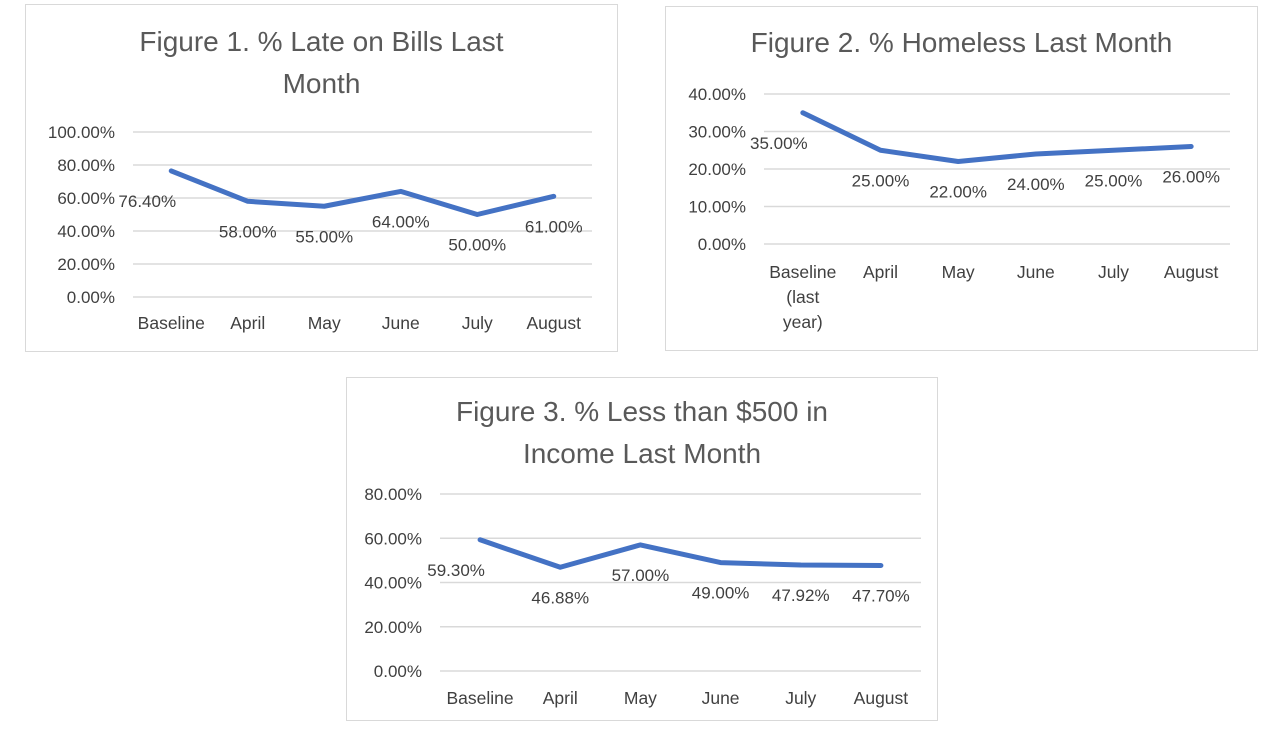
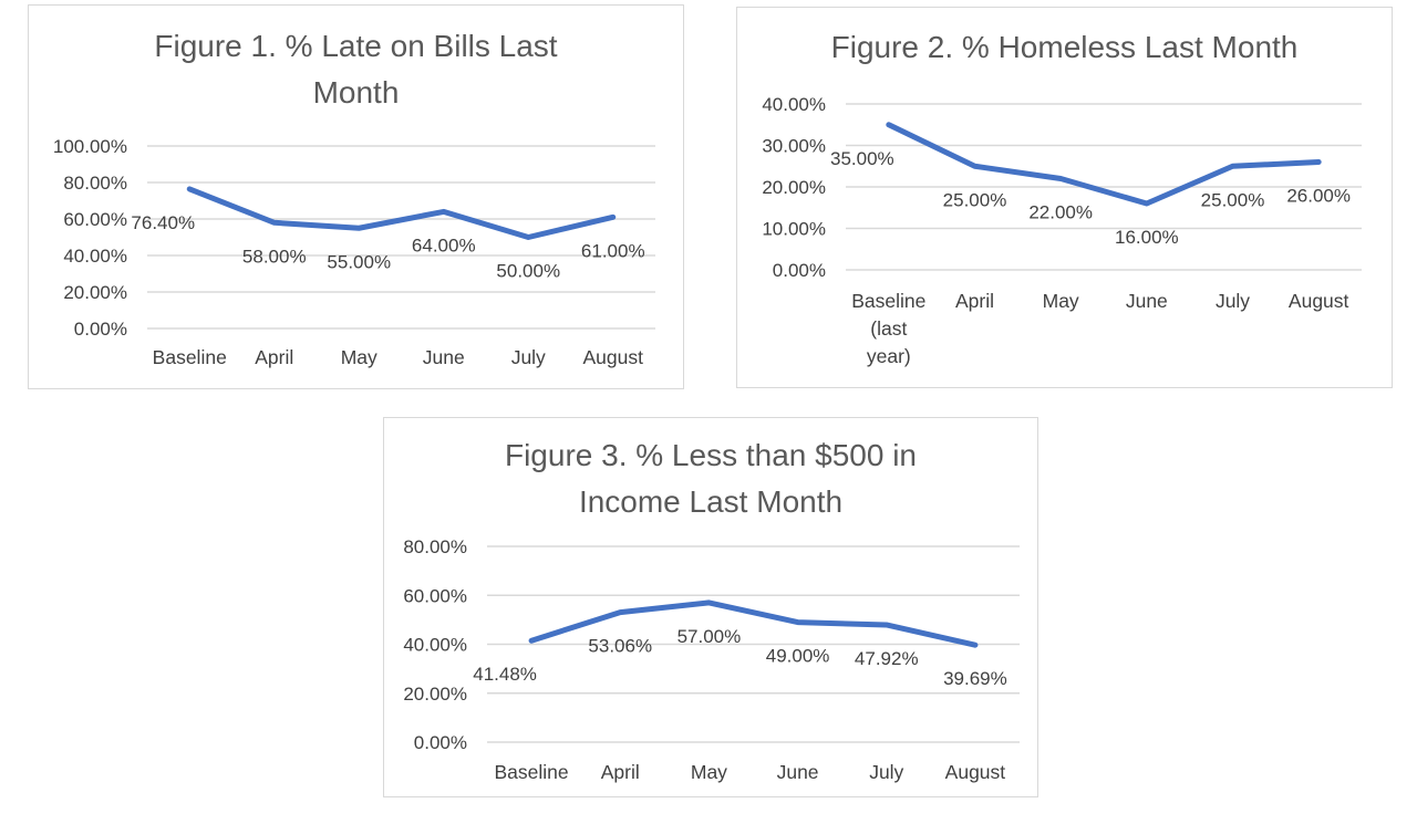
Figure 2. % Homeless Last Month/June: 24.00% -> 16.00%
Figure 3. % Less than $500 in Income Last Month/Baseline: 59.30% -> 41.48%
Figure 3. % Less than $500 in Income Last Month/April: 46.88% -> 53.06%
Figure 3. % Less than $500 in Income Last Month/August: 47.70% -> 39.69%
